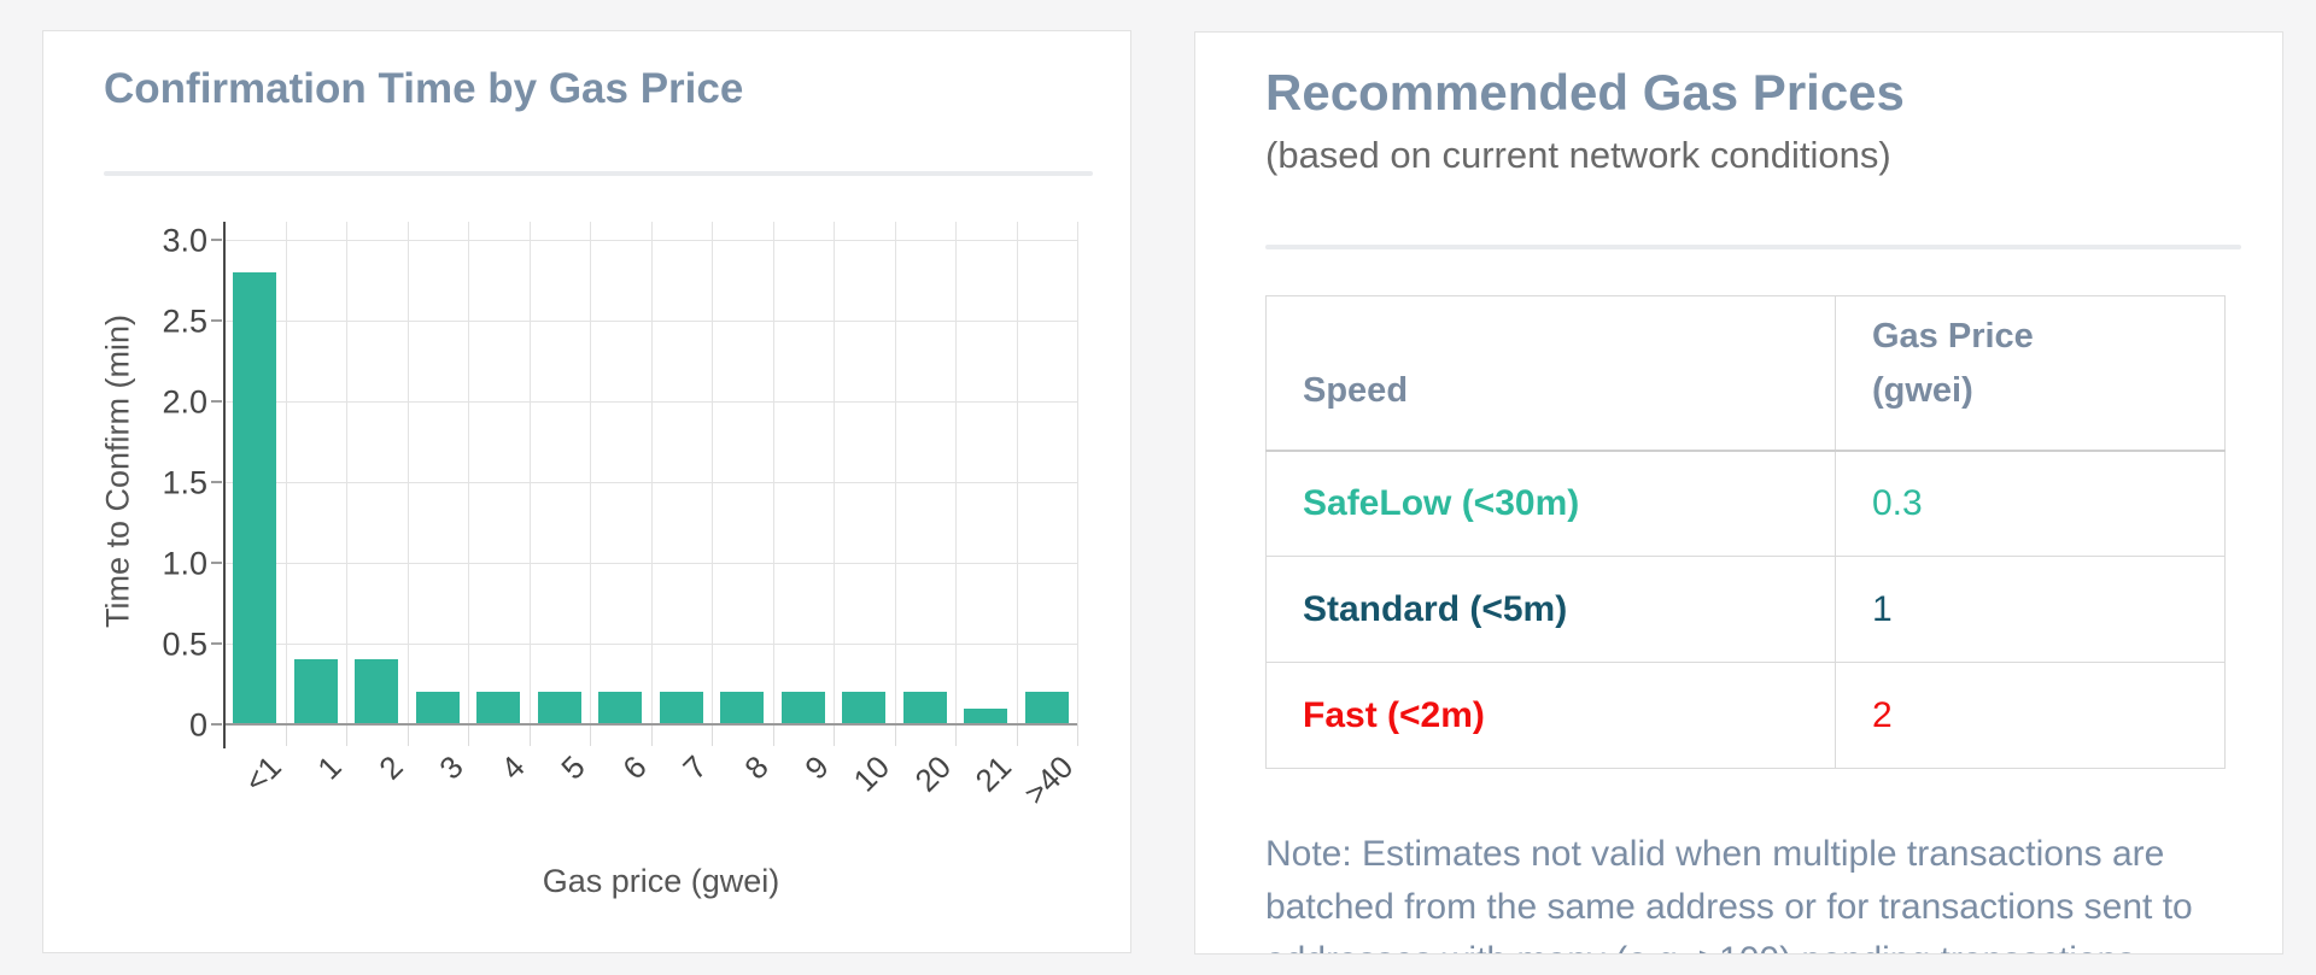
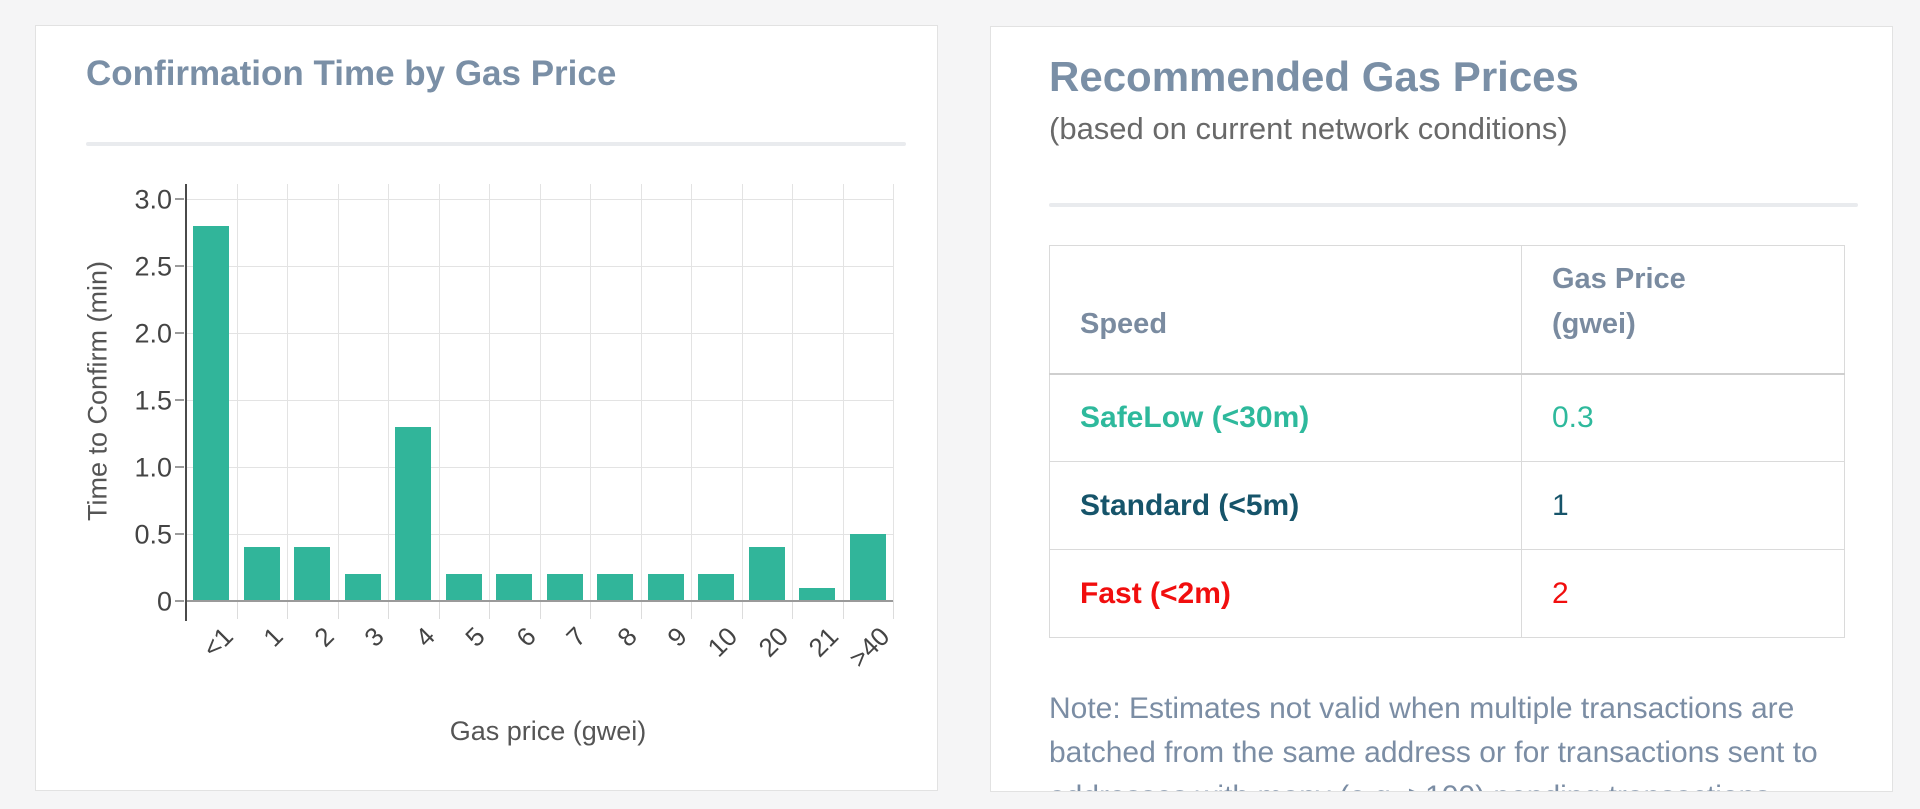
4: 0.2 -> 1.3
20: 0.2 -> 0.4
>40: 0.2 -> 0.5
